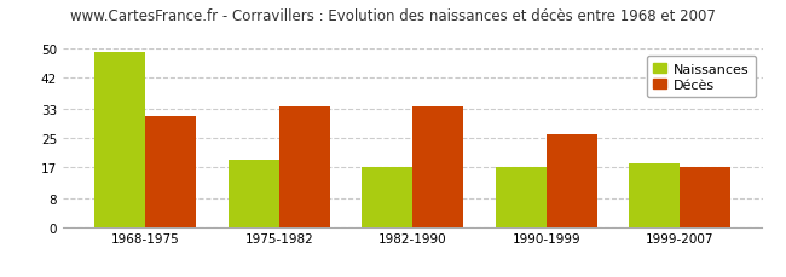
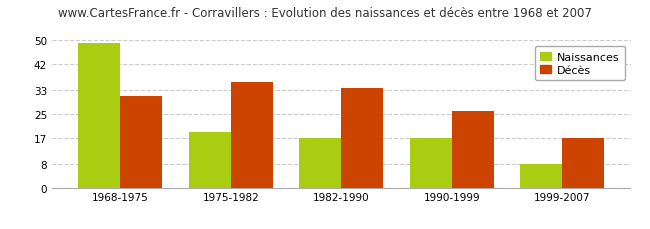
Décès/1975-1982: 34 -> 36
Naissances/1999-2007: 18 -> 8
